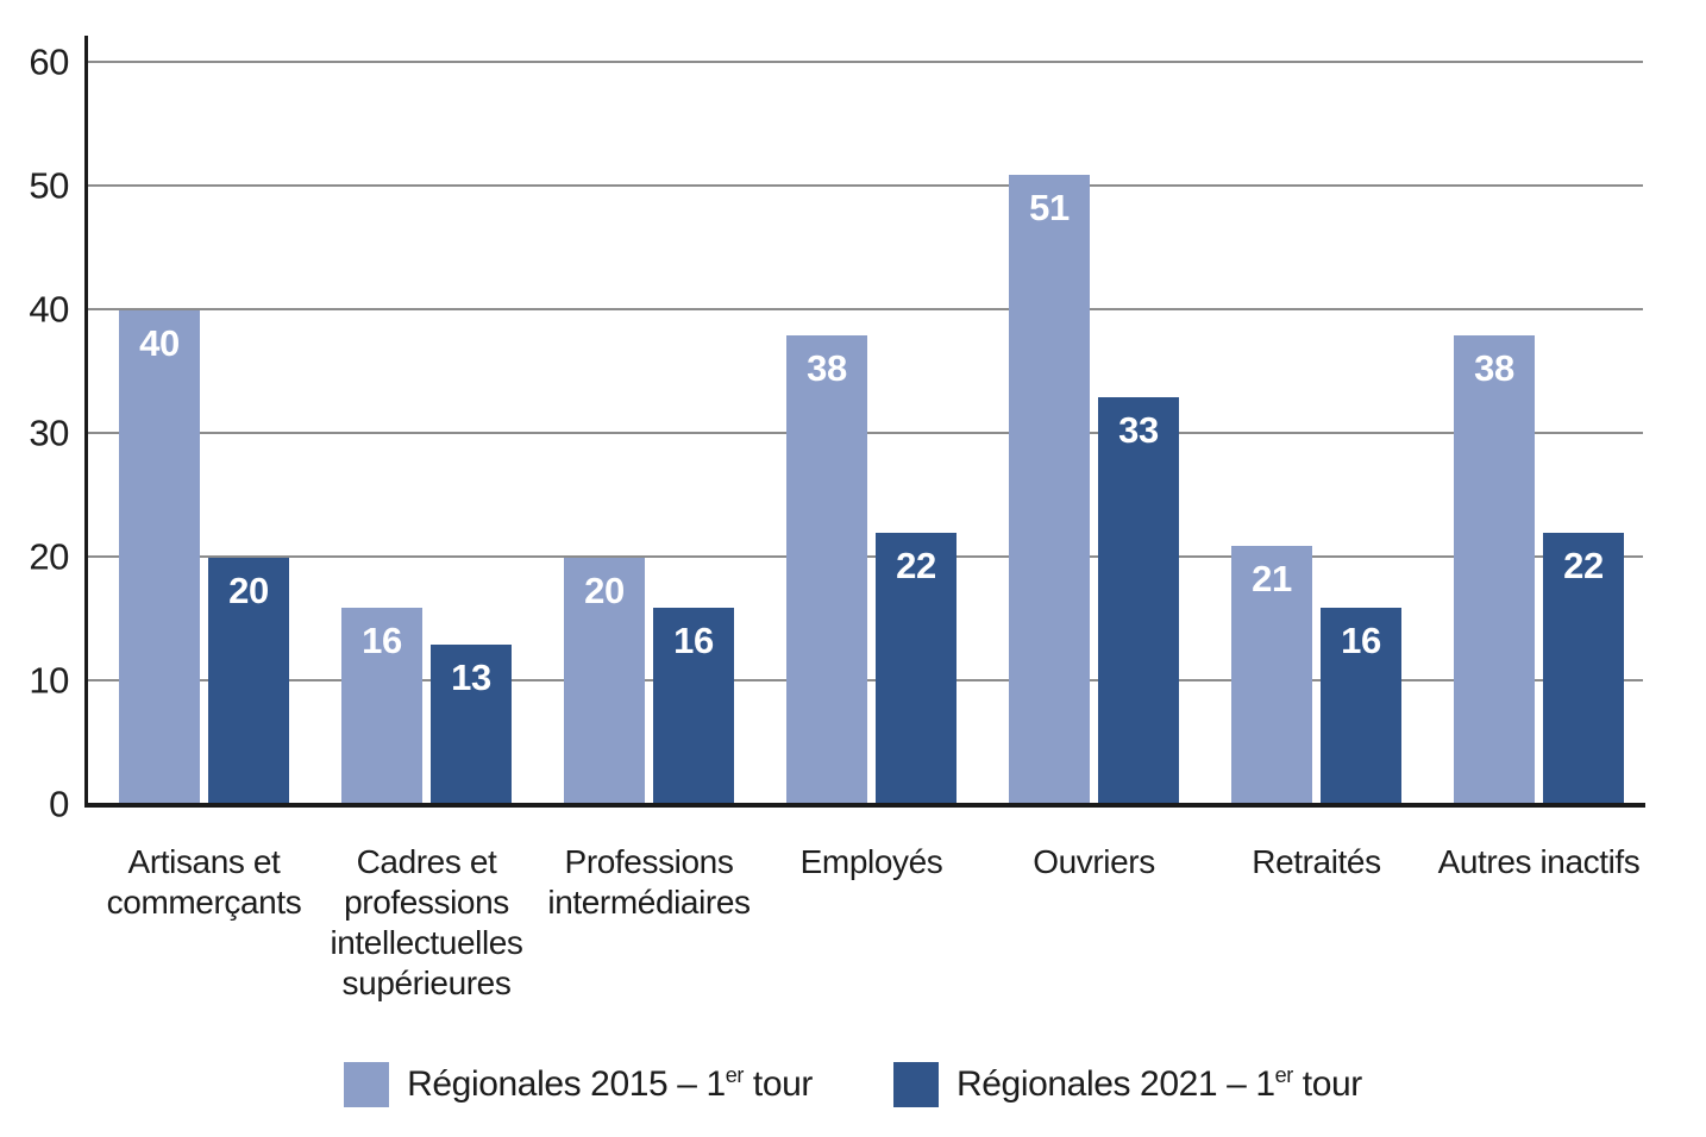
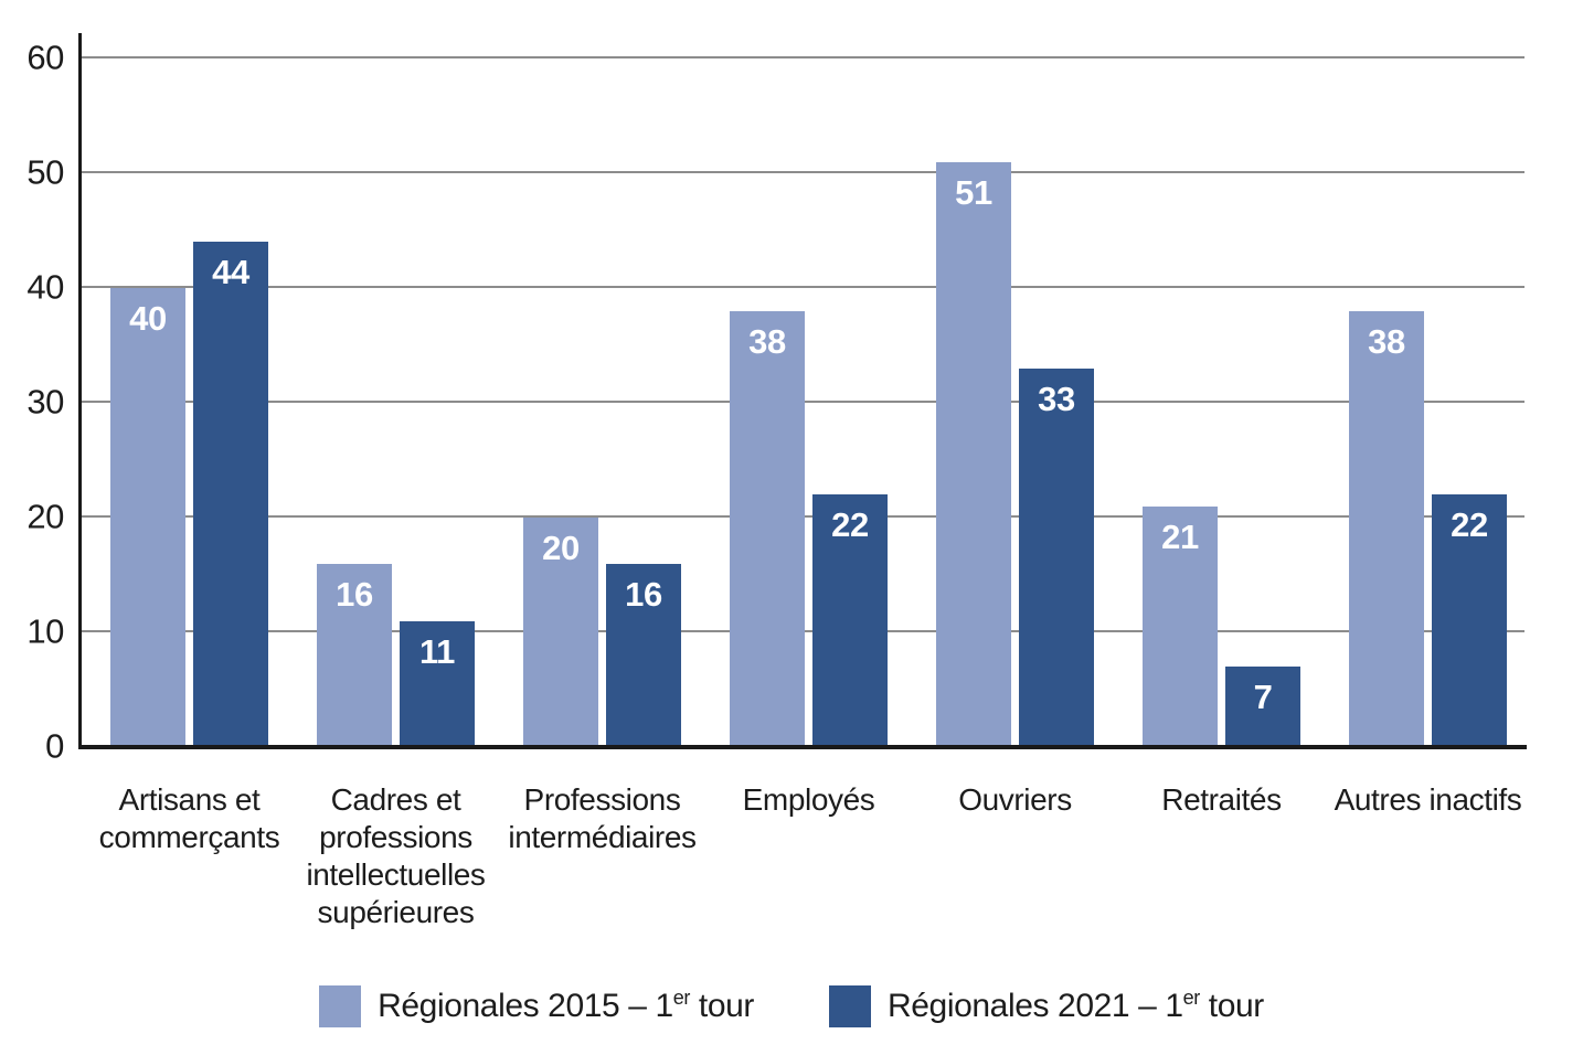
Régionales 2021 – 1er tour/Artisans et commerçants: 20 -> 44
Régionales 2021 – 1er tour/Cadres et professions intellectuelles supérieures: 13 -> 11
Régionales 2021 – 1er tour/Retraités: 16 -> 7
